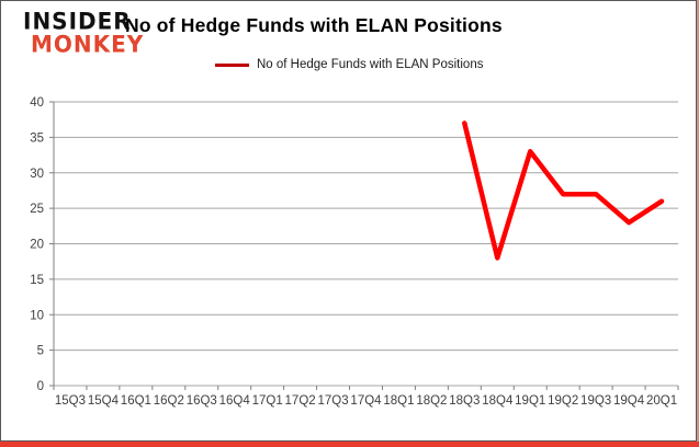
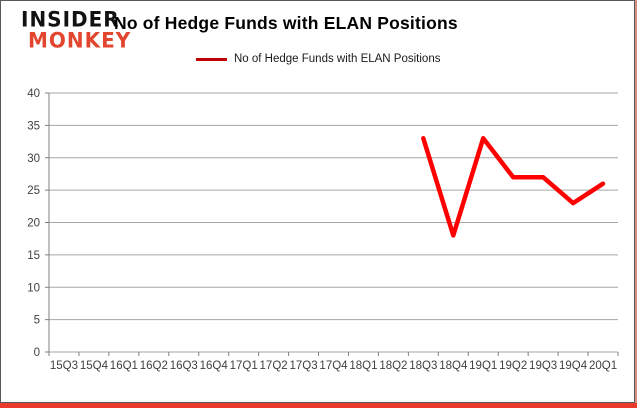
18Q3: 37 -> 33
